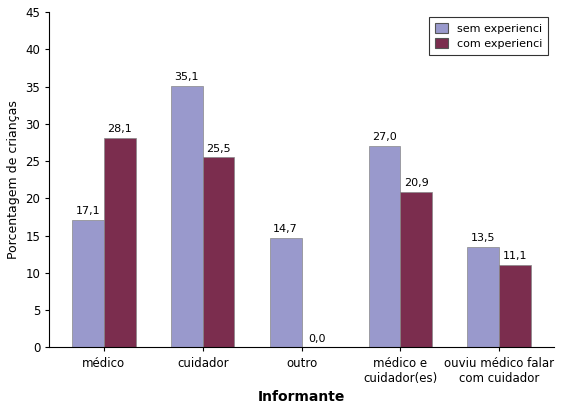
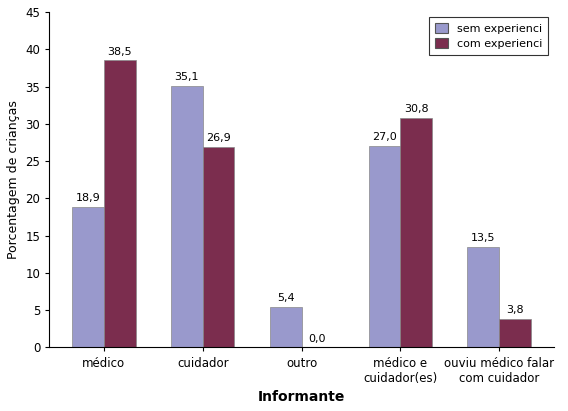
sem experienci/médico: 17,1 -> 18,9
com experienci/médico: 28,1 -> 38,5
com experienci/cuidador: 25,5 -> 26,9
sem experienci/outro: 14,7 -> 5,4
com experienci/médico e cuidador(es): 20,9 -> 30,8
com experienci/ouviu médico falar com cuidador: 11,1 -> 3,8
